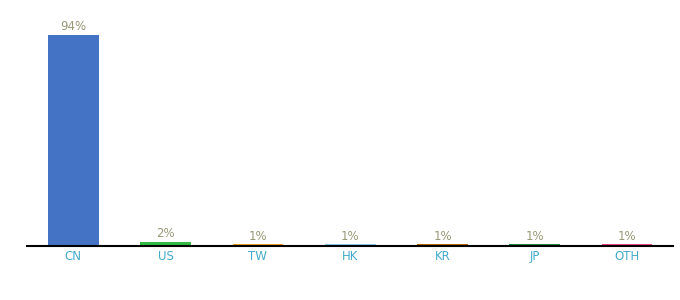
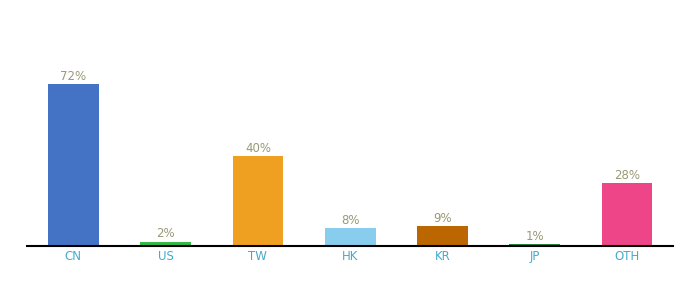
CN: 94% -> 72%
TW: 1% -> 40%
HK: 1% -> 8%
KR: 1% -> 9%
OTH: 1% -> 28%
